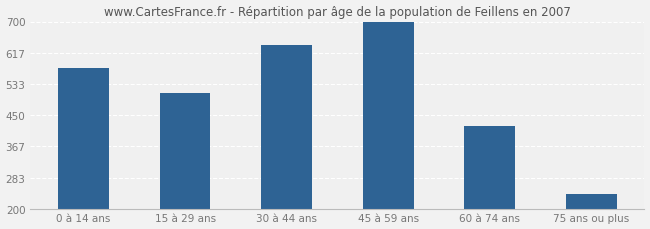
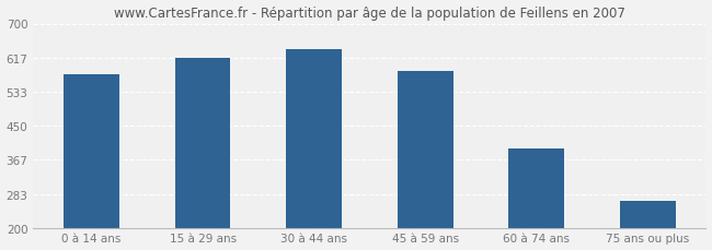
15 à 29 ans: 510 -> 615
45 à 59 ans: 700 -> 585
60 à 74 ans: 420 -> 395
75 ans ou plus: 240 -> 265
